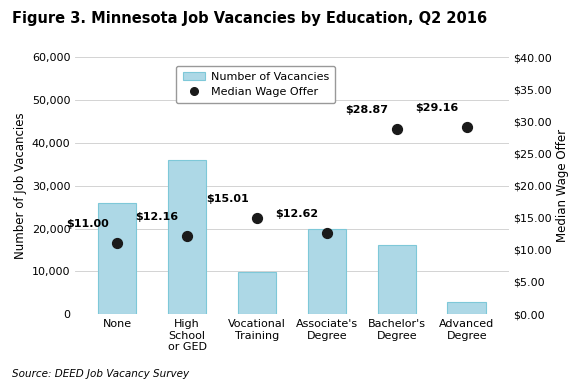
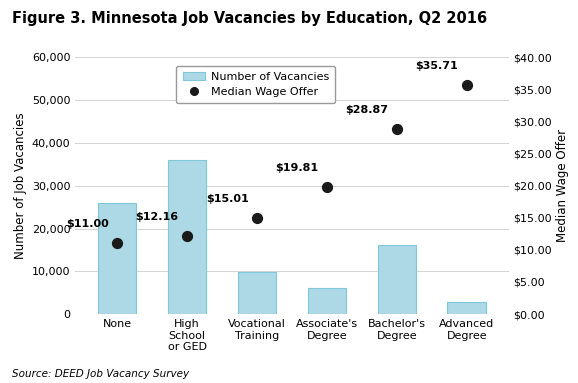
Number of Vacancies/Associate's Degree: 20,000 -> 6,200
Median Wage Offer/Associate's Degree: $12.62 -> $19.81
Median Wage Offer/Advanced Degree: $29.16 -> $35.71
